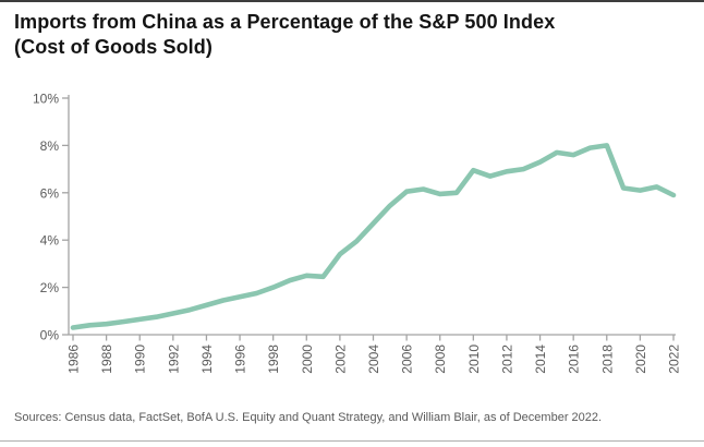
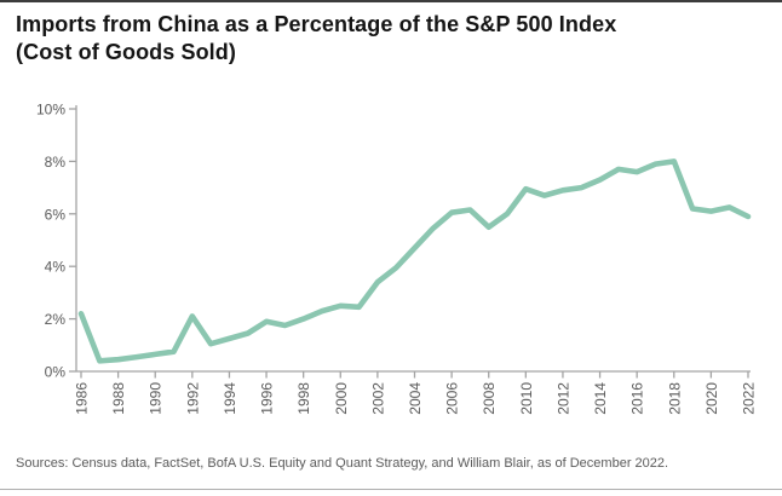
1986: 0.3% -> 2.2%
1992: 0.9% -> 2.1%
1996: 1.6% -> 1.9%
2008: 6.0% -> 5.5%
